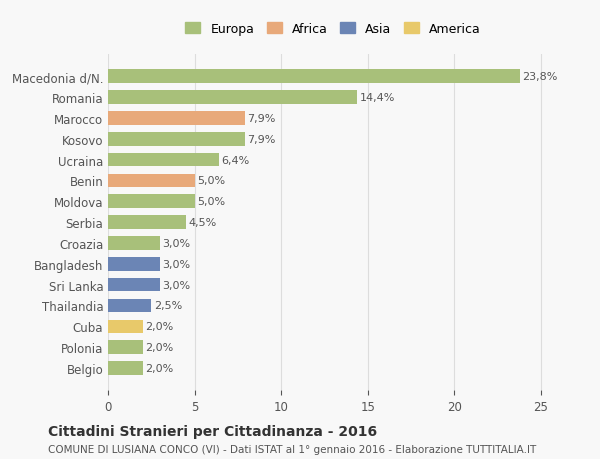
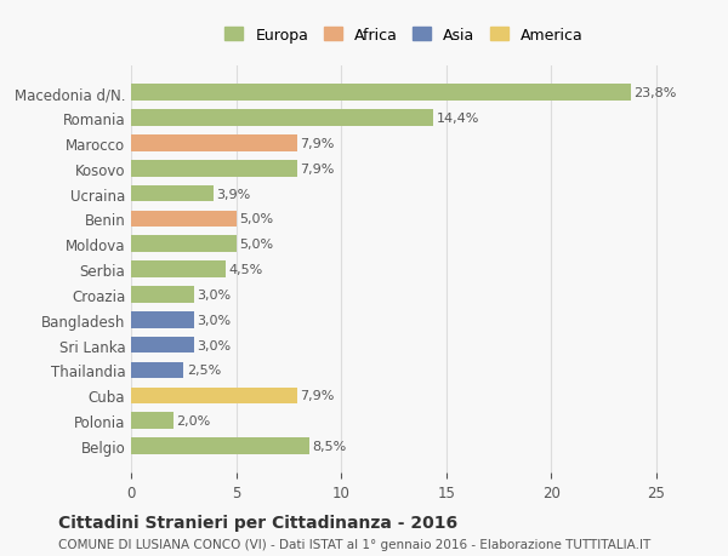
Ucraina: 6,4% -> 3,9%
Cuba: 2,0% -> 7,9%
Belgio: 2,0% -> 8,5%
